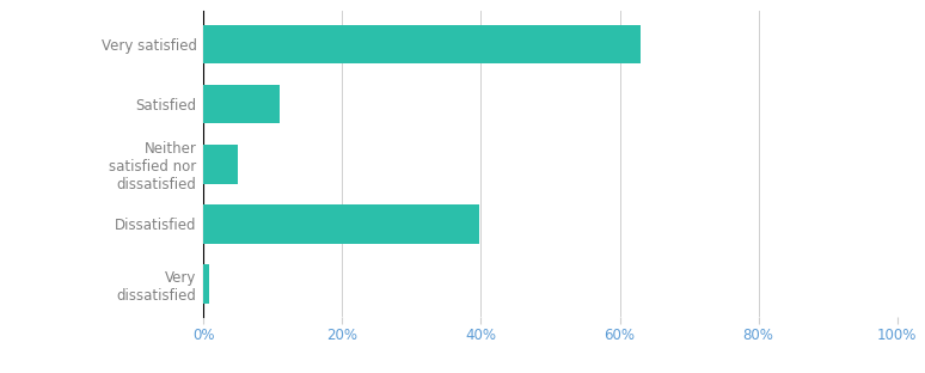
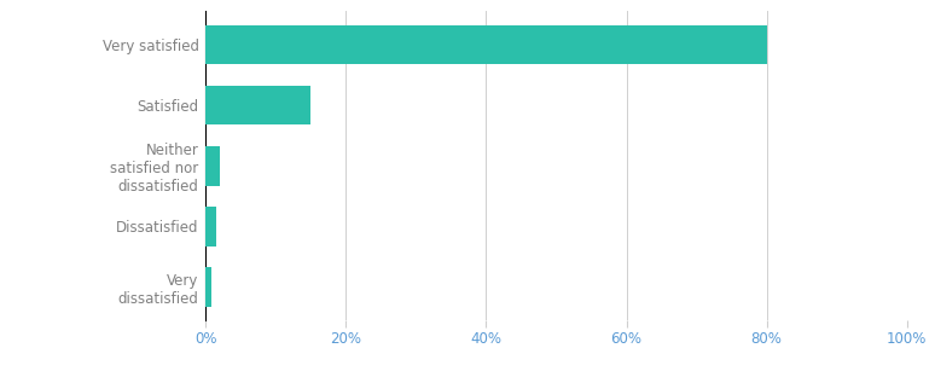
Very satisfied: 63.0% -> 80.0%
Satisfied: 11.0% -> 15.0%
Neither satisfied nor dissatisfied: 5.0% -> 2.0%
Dissatisfied: 39.8% -> 1.5%
